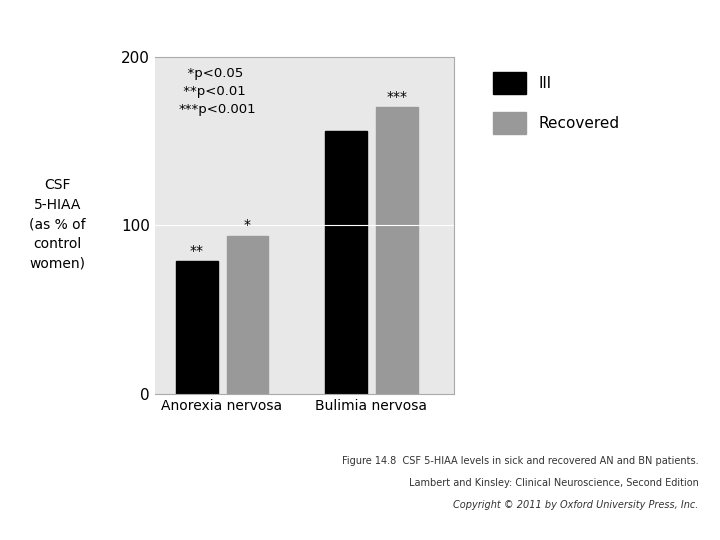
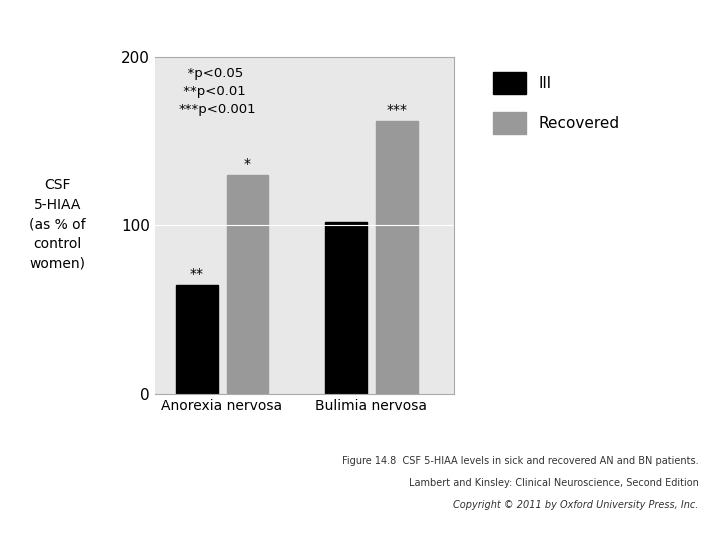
Ill/Anorexia nervosa: 79 -> 65
Recovered/Anorexia nervosa: 94 -> 130
Ill/Bulimia nervosa: 156 -> 102
Recovered/Bulimia nervosa: 170 -> 162
